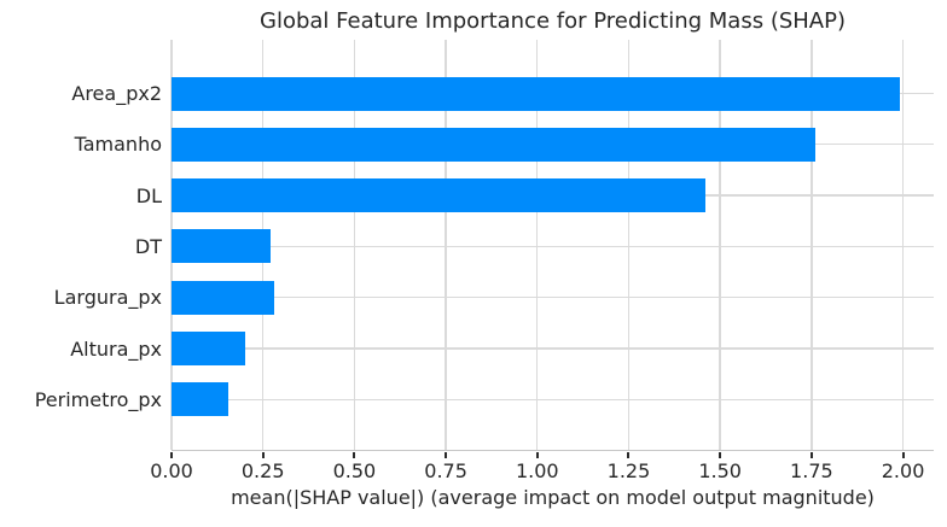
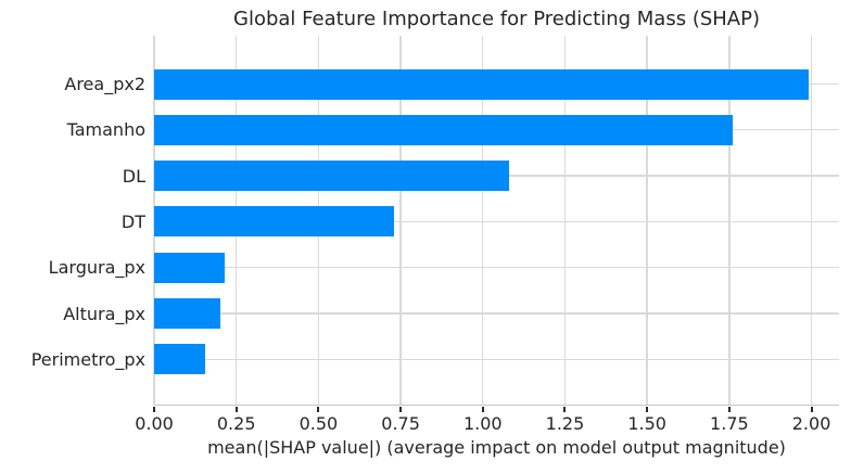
DL: 1.46 -> 1.08
DT: 0.27 -> 0.73
Largura_px: 0.28 -> 0.21
